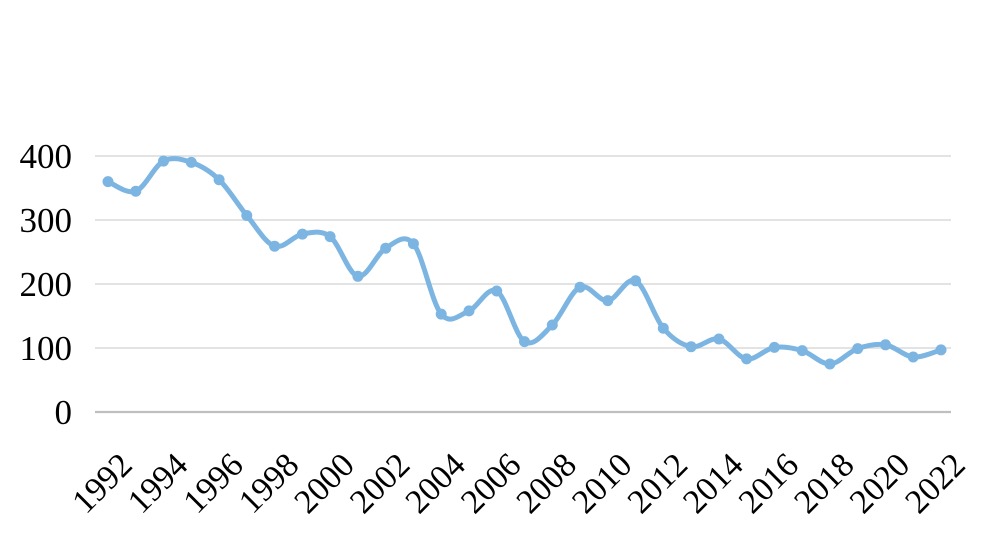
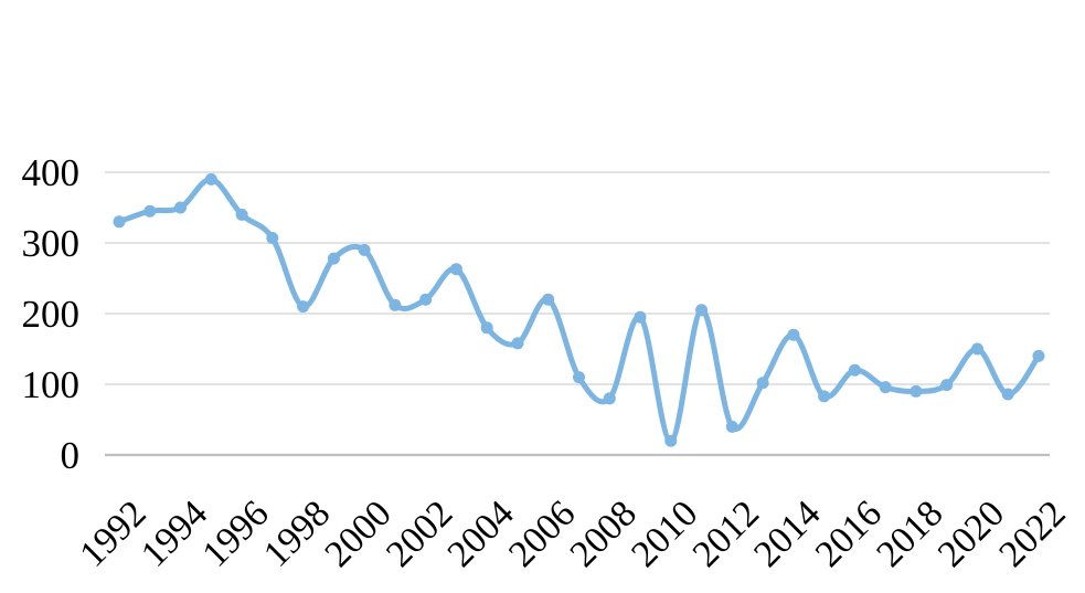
1992: 360 -> 330
1994: 390 -> 350
1996: 360 -> 340
1998: 260 -> 210
2000: 270 -> 290
2002: 260 -> 220
2004: 150 -> 180
2006: 190 -> 220
2008: 140 -> 80
2010: 170 -> 20
2012: 130 -> 40
2014: 110 -> 170
2016: 100 -> 120
2018: 80 -> 90
2020: 100 -> 150
2022: 100 -> 140
